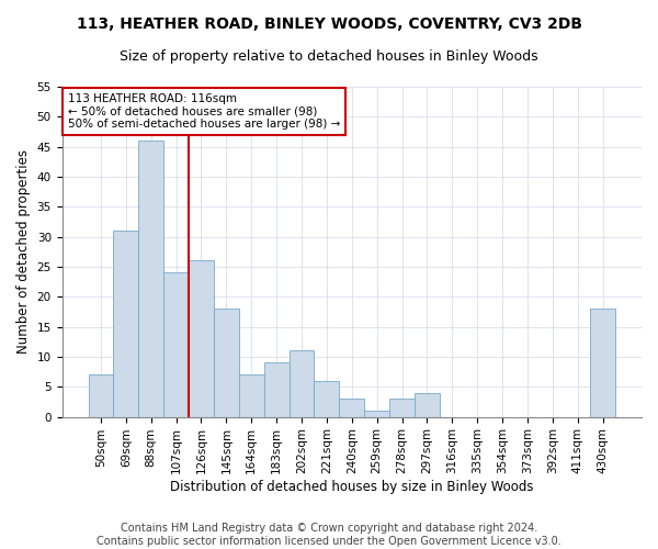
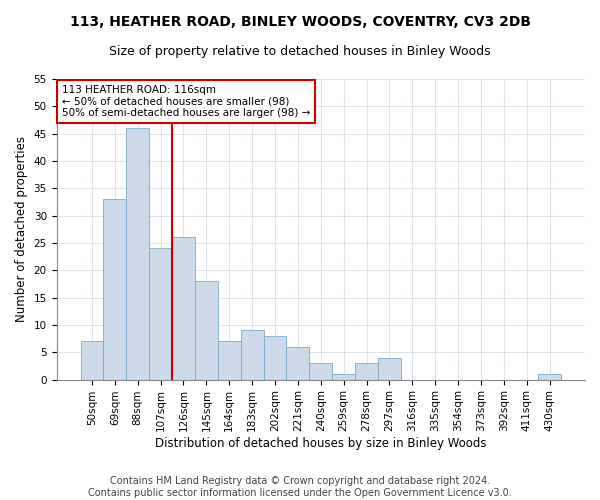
69sqm: 31 -> 33
202sqm: 11 -> 8
430sqm: 18 -> 1
